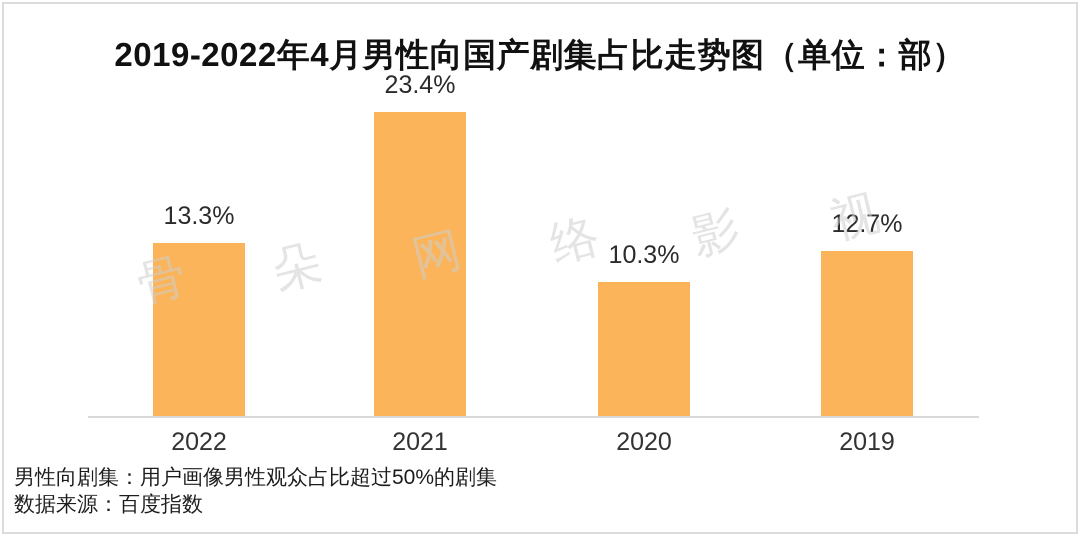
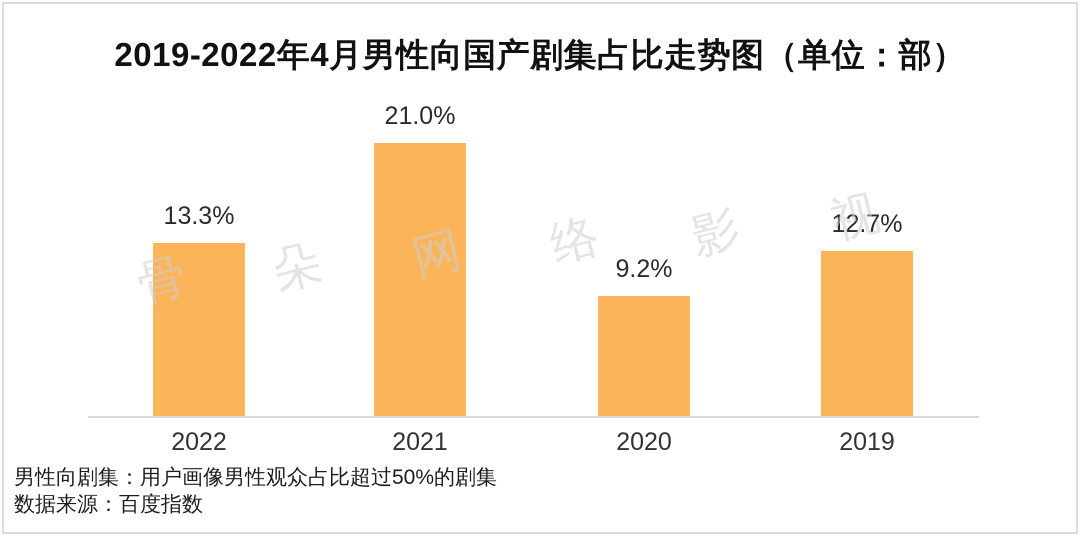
2021: 23.4% -> 21.0%
2020: 10.3% -> 9.2%
